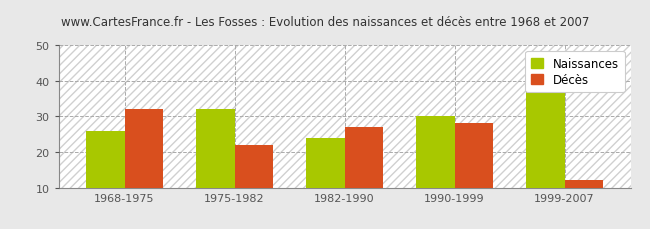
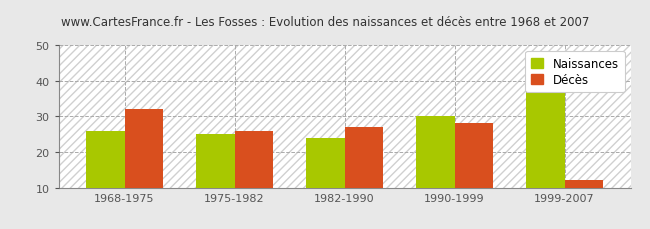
Naissances/1975-1982: 32 -> 25
Décès/1975-1982: 22 -> 26
